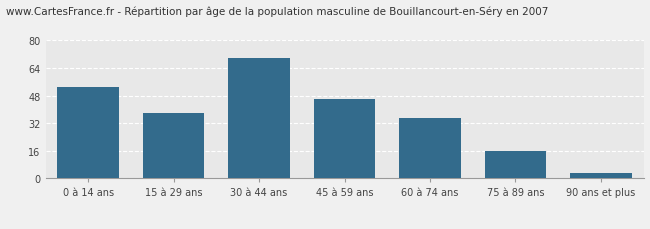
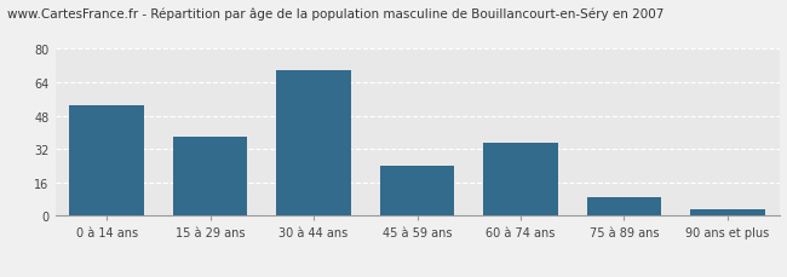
45 à 59 ans: 46 -> 24
75 à 89 ans: 16 -> 9
